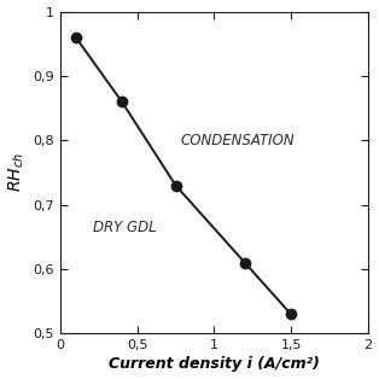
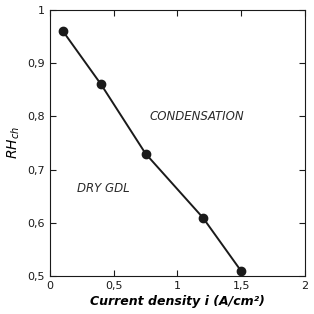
1,5: 0,53 -> 0,51
